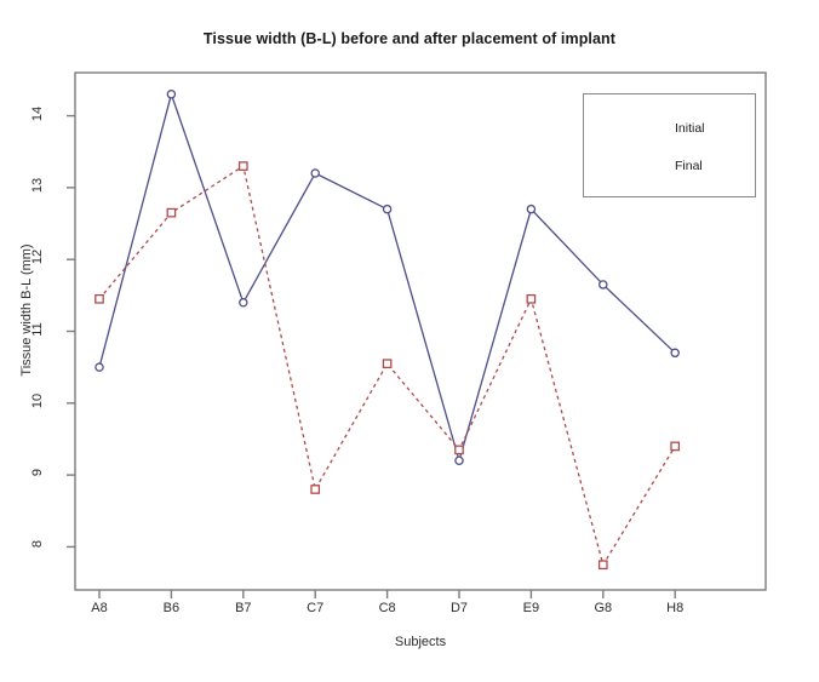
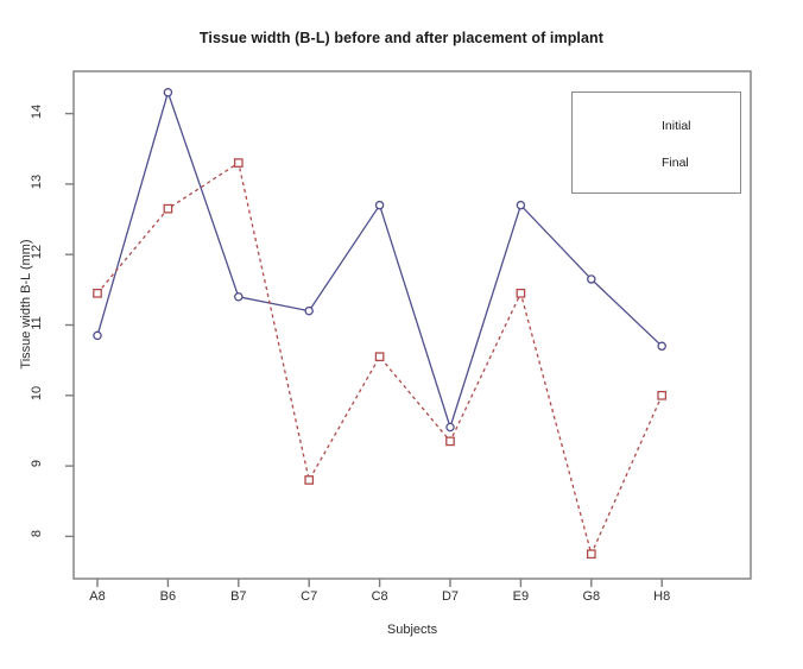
Initial/A8: 10.5 -> 10.8
Initial/C7: 13.2 -> 11.2
Initial/D7: 9.2 -> 9.6
Final/H8: 9.4 -> 10.0
